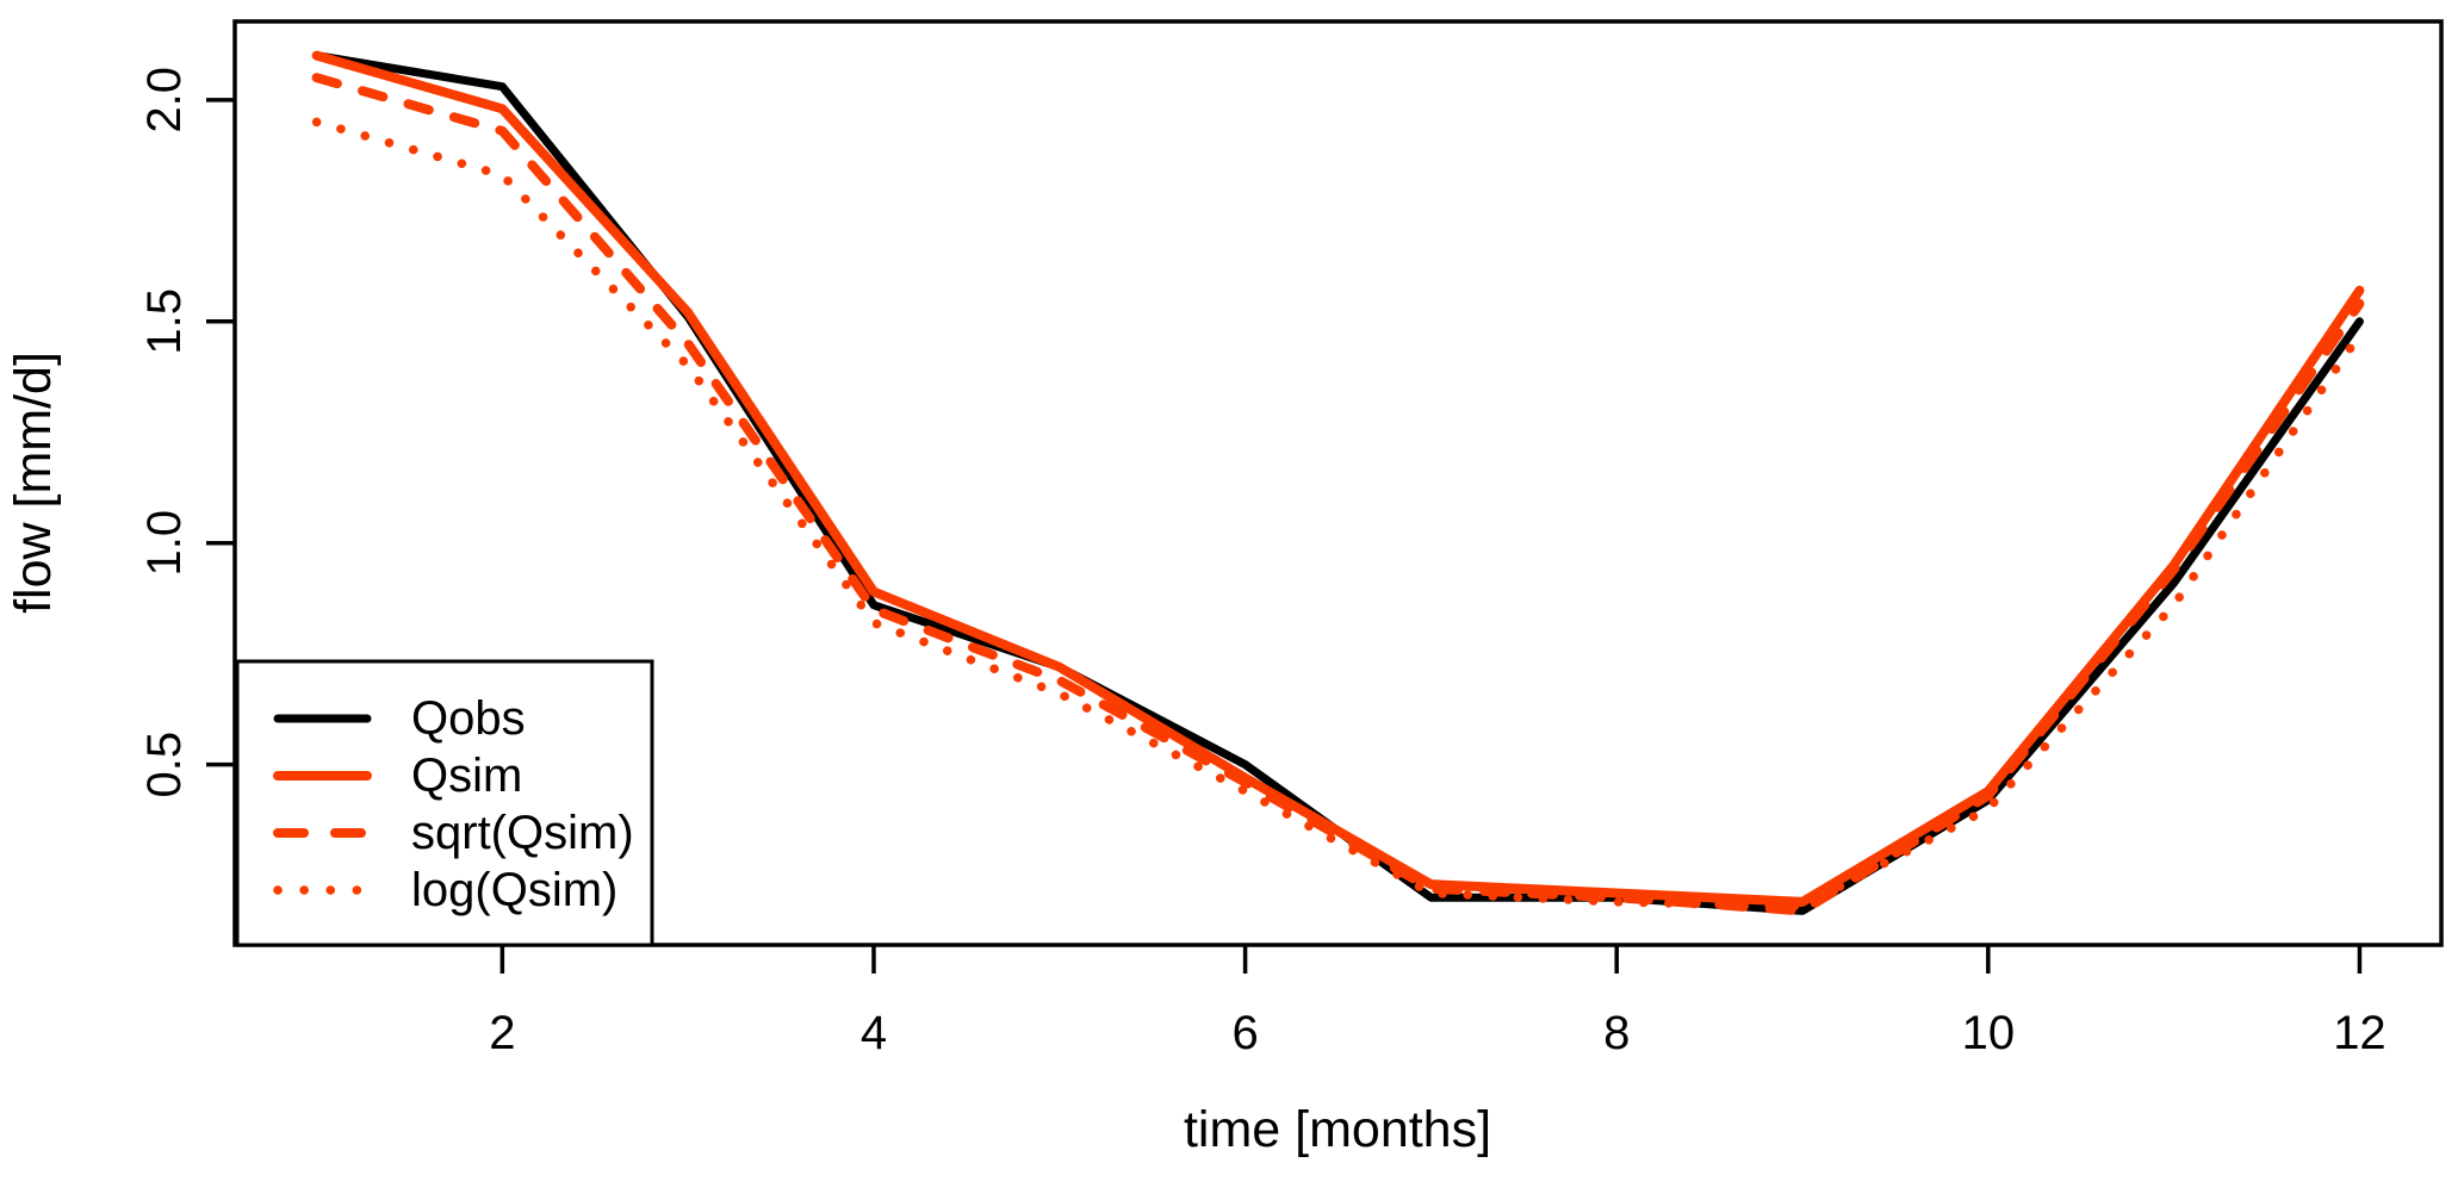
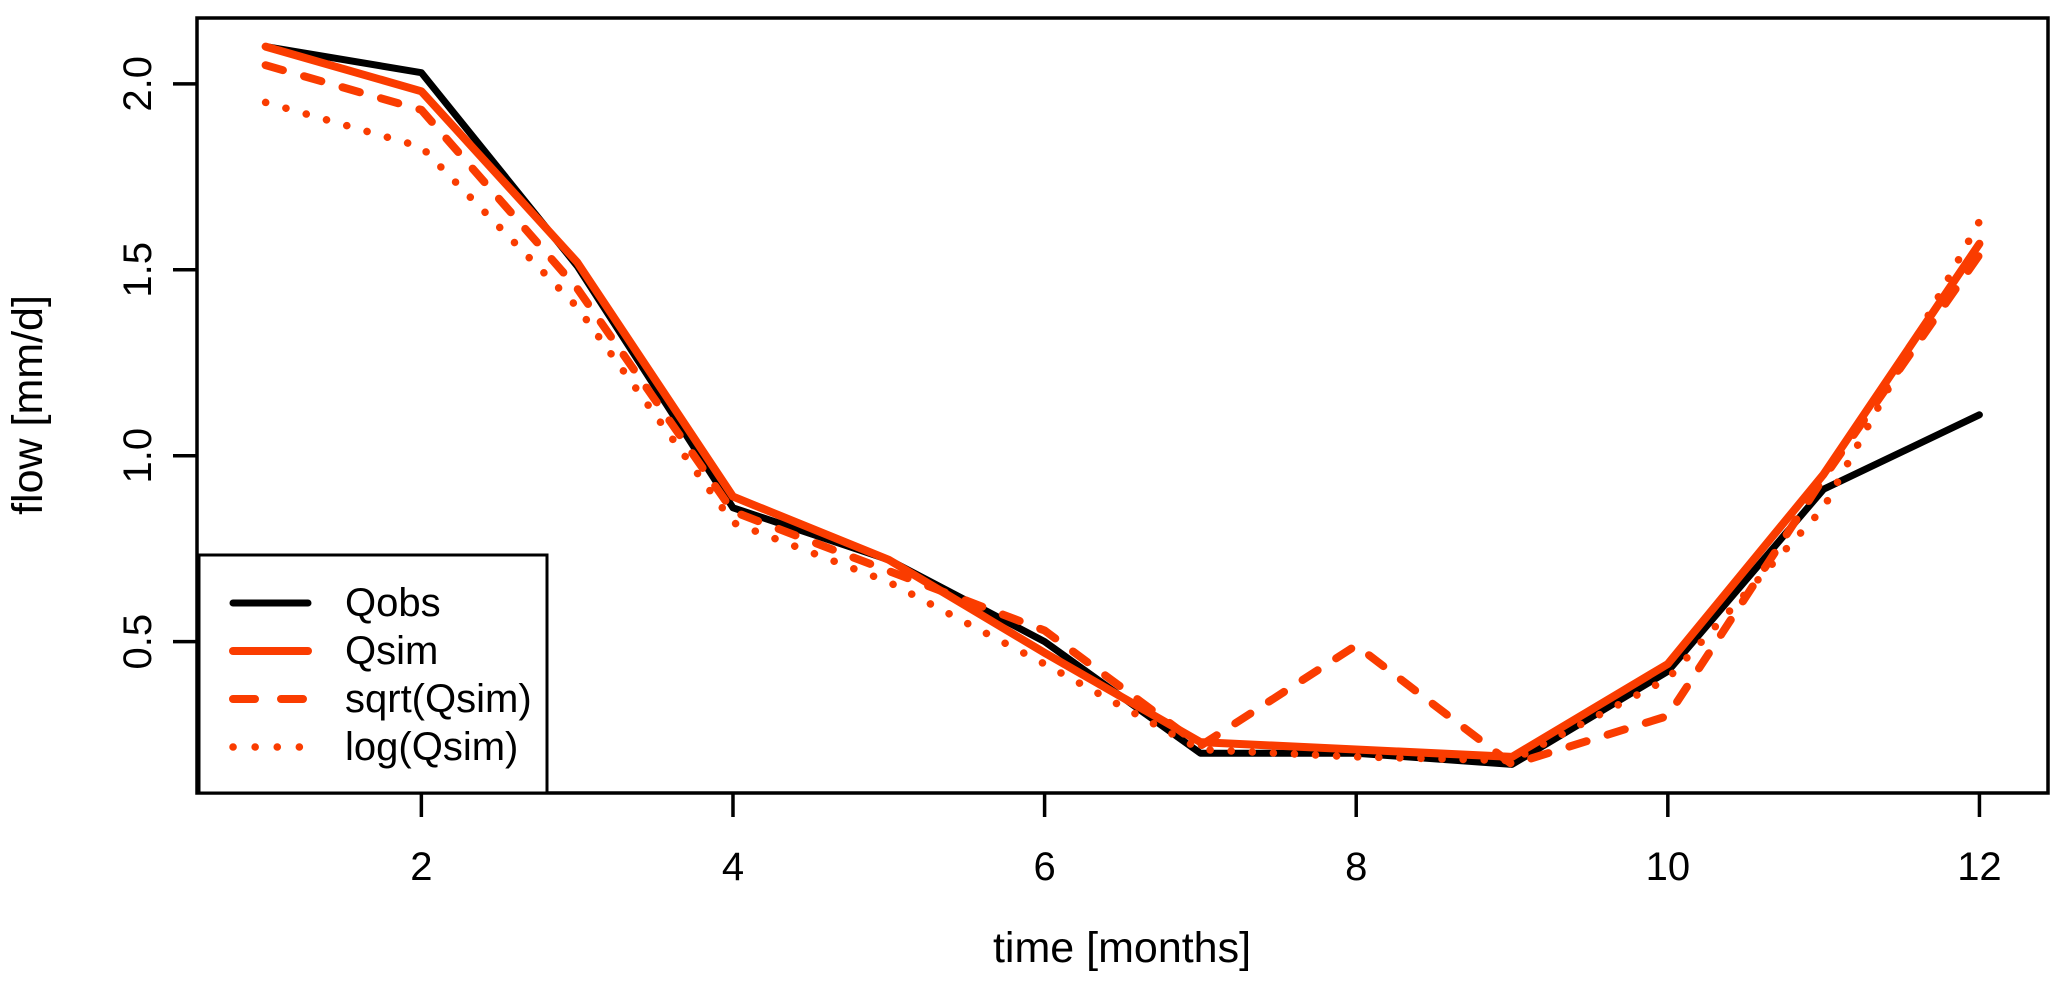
sqrt(Qsim)/6: 0.46 -> 0.53
sqrt(Qsim)/8: 0.20 -> 0.49
sqrt(Qsim)/10: 0.43 -> 0.30
Qobs/12: 1.50 -> 1.11
log(Qsim)/12: 1.47 -> 1.63
